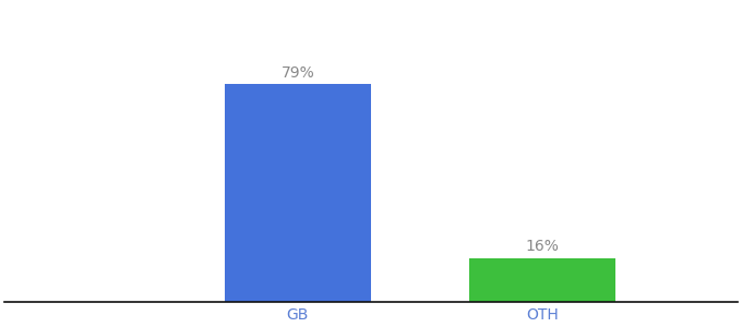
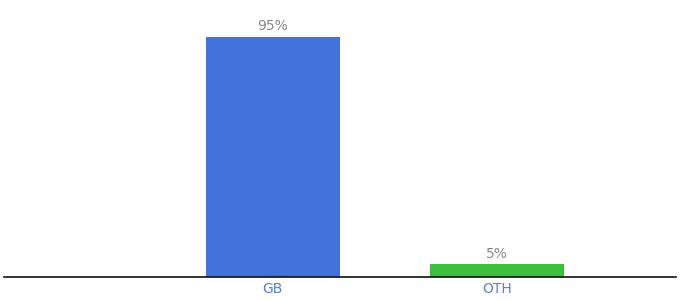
GB: 79% -> 95%
OTH: 16% -> 5%
